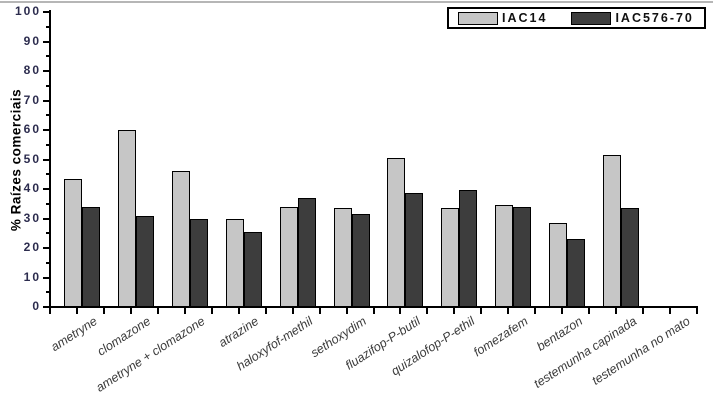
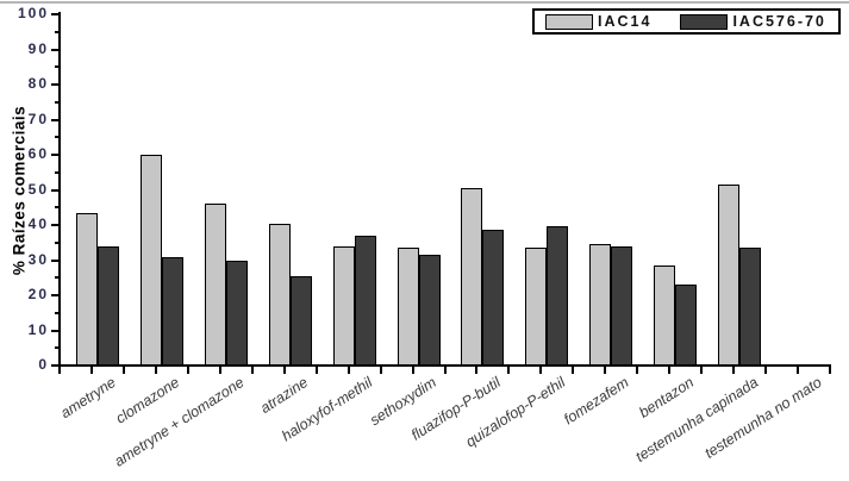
IAC14/atrazine: 30 -> 40
